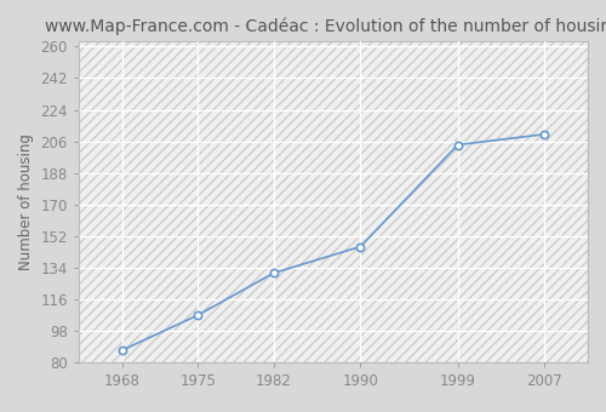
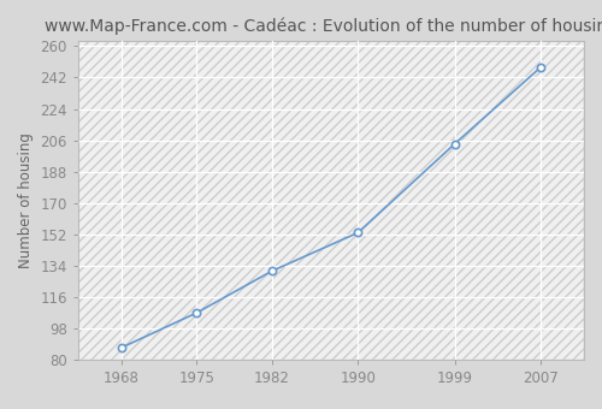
1990: 146 -> 153
2007: 210 -> 248
